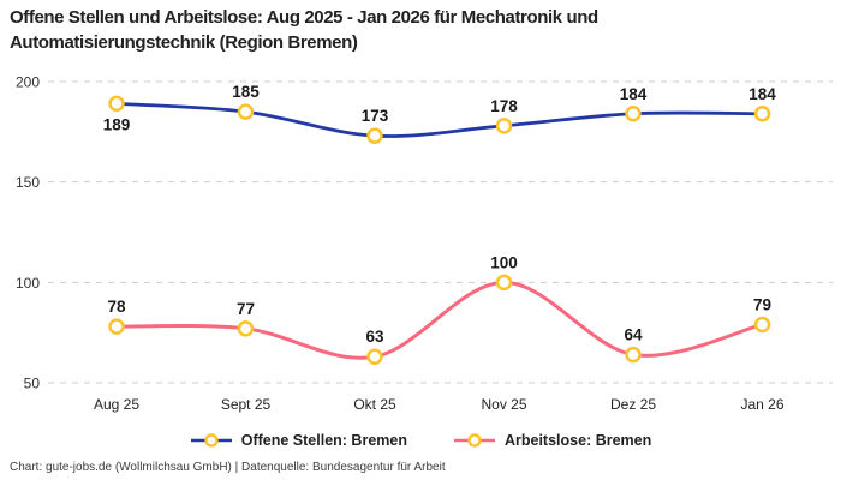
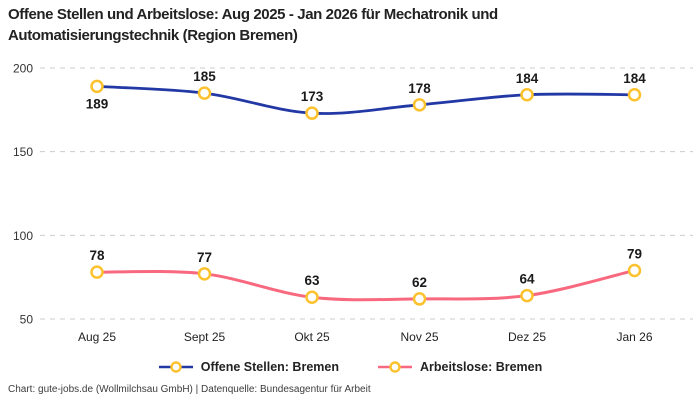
Arbeitslose: Bremen/Nov 25: 100 -> 62
